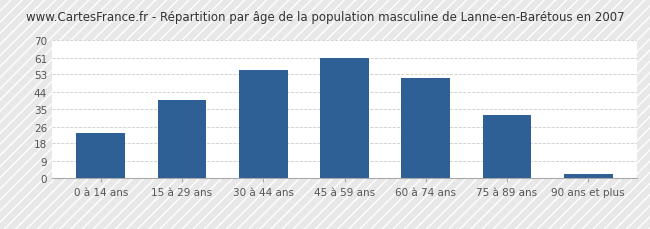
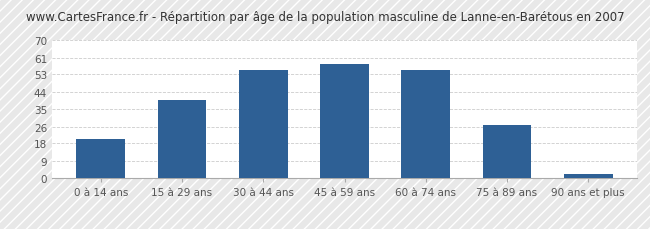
0 à 14 ans: 23 -> 20
45 à 59 ans: 61 -> 58
60 à 74 ans: 51 -> 55
75 à 89 ans: 32 -> 27
